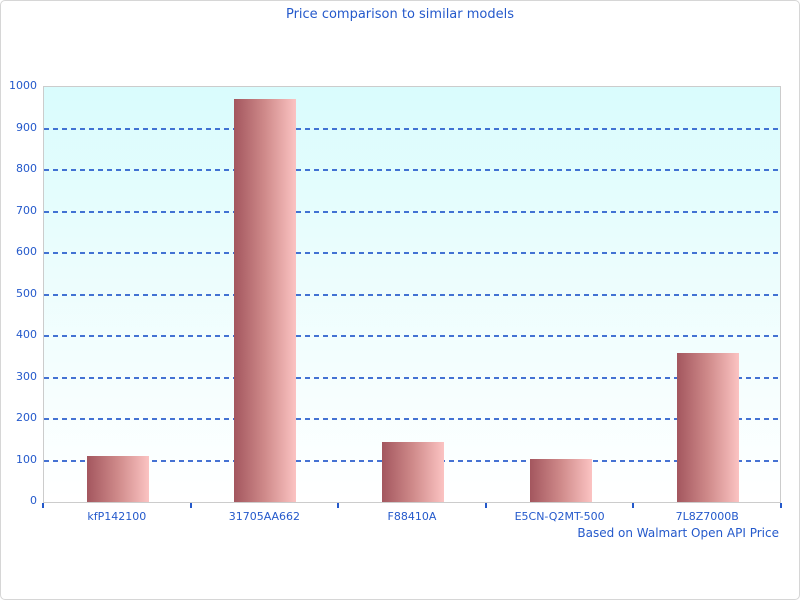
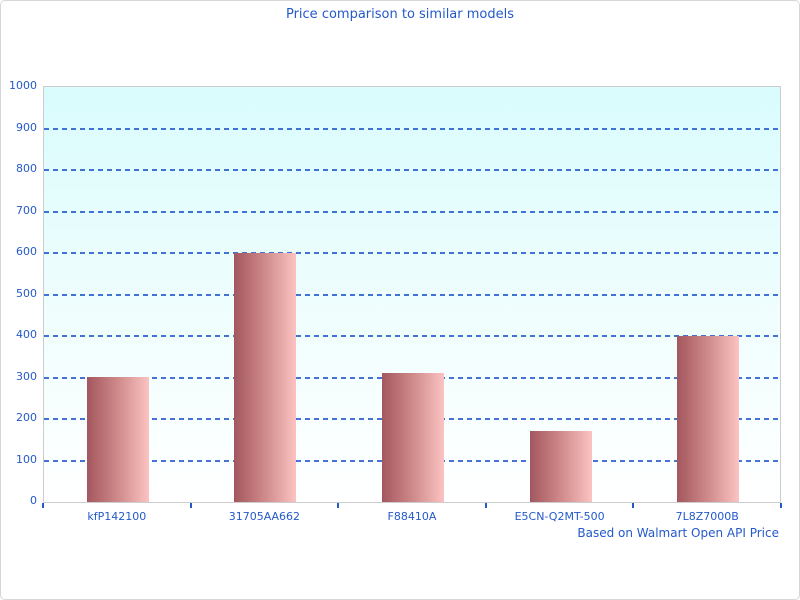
kfP142100: 110 -> 300
31705AA662: 970 -> 600
F88410A: 140 -> 310
E5CN-Q2MT-500: 100 -> 170
7L8Z7000B: 360 -> 400
